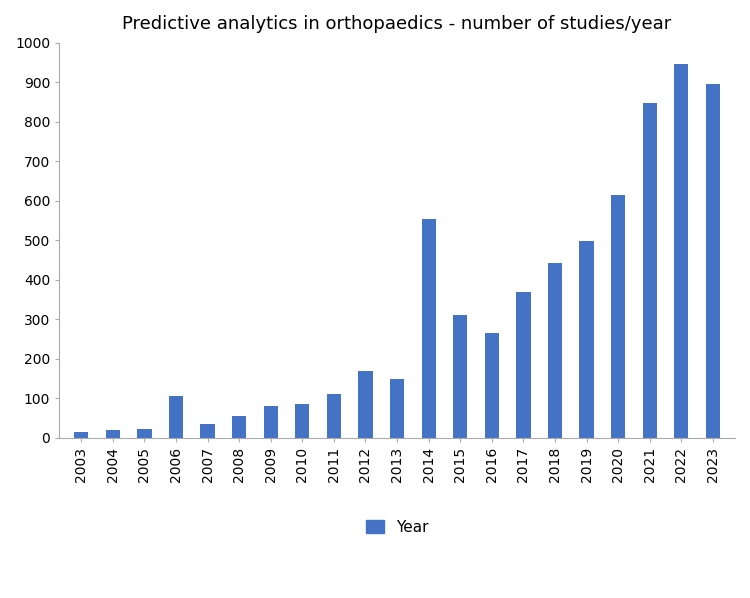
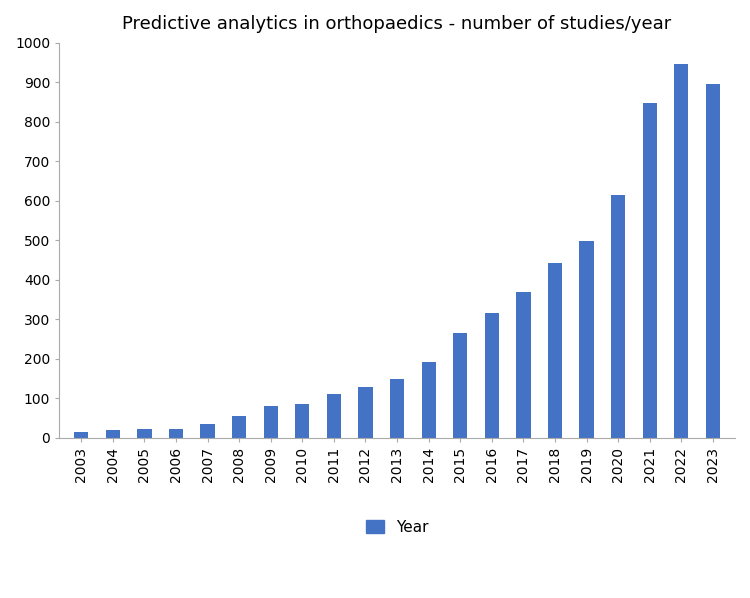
2006: 105 -> 22
2012: 170 -> 128
2014: 555 -> 193
2015: 310 -> 265
2016: 265 -> 315
